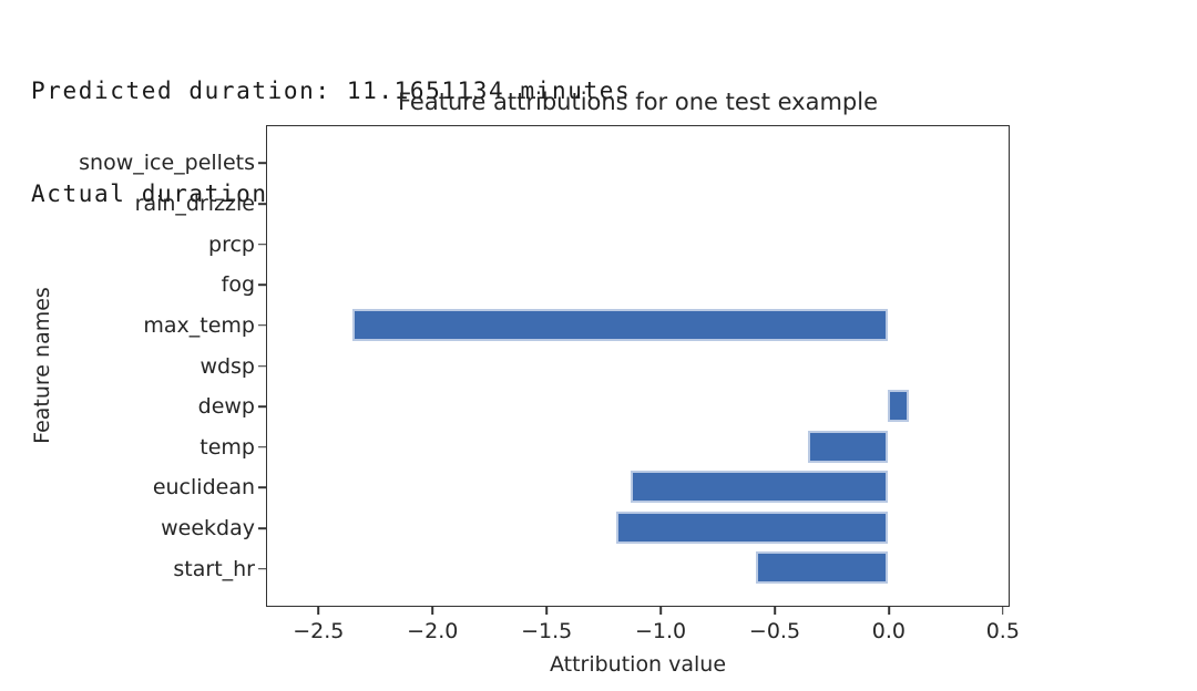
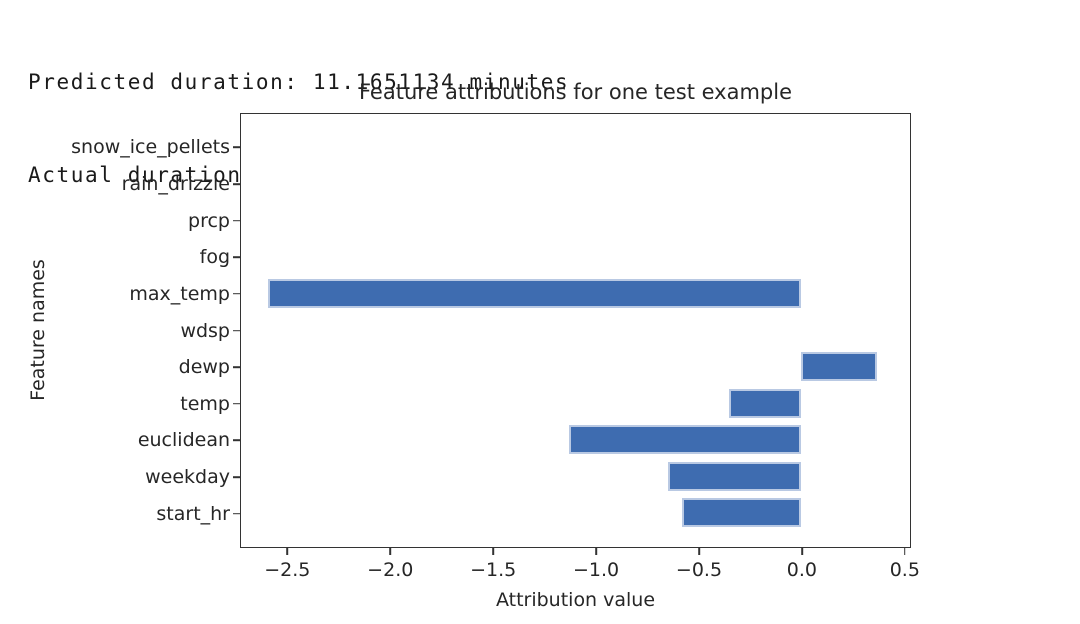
max_temp: -2.35 -> -2.59
dewp: 0.09 -> 0.37
weekday: -1.19 -> -0.65
